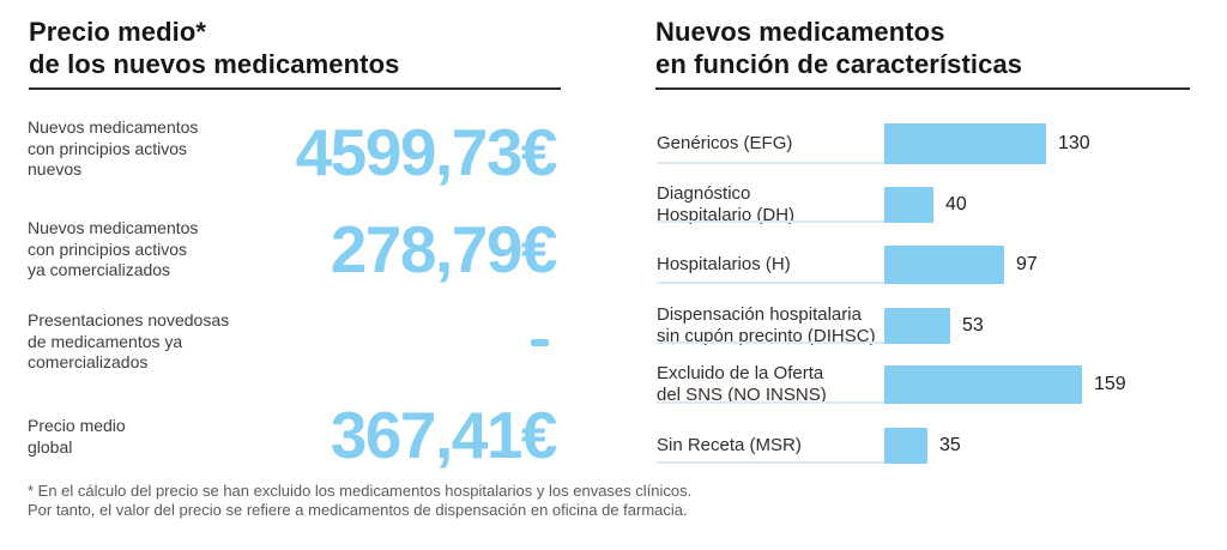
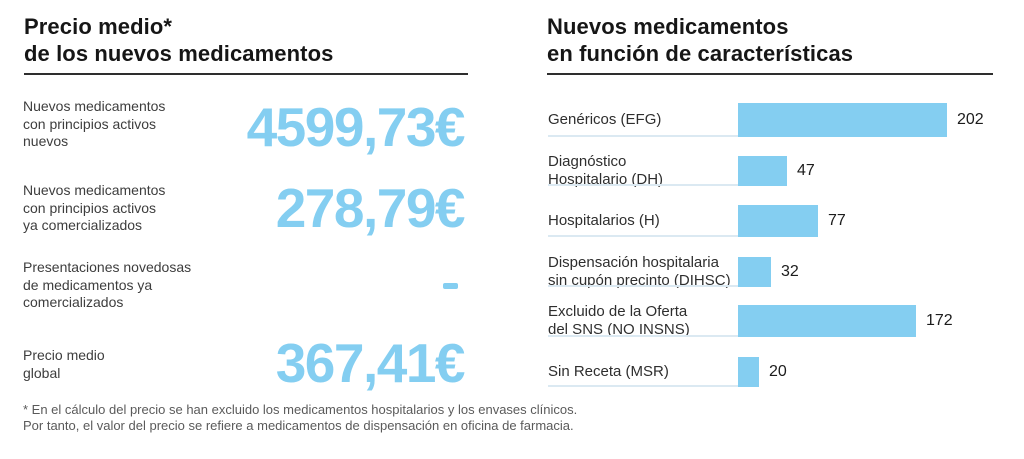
Genéricos (EFG): 130 -> 202
Diagnóstico Hospitalario (DH): 40 -> 47
Hospitalarios (H): 97 -> 77
Dispensación hospitalaria sin cupón precinto (DIHSC): 53 -> 32
Excluido de la Oferta del SNS (NO INSNS): 159 -> 172
Sin Receta (MSR): 35 -> 20
